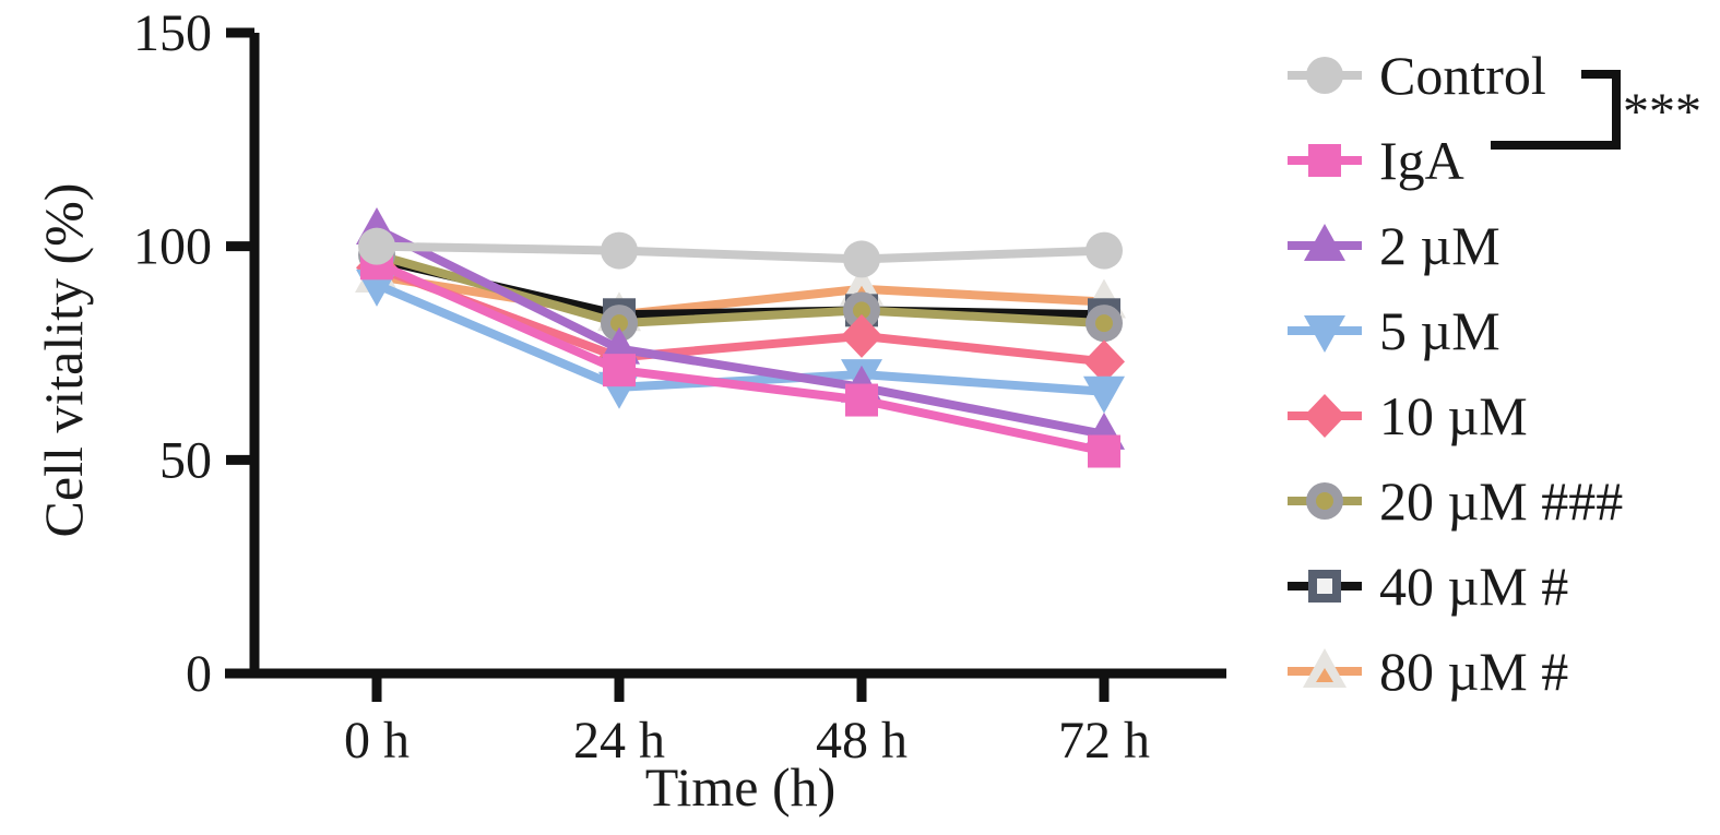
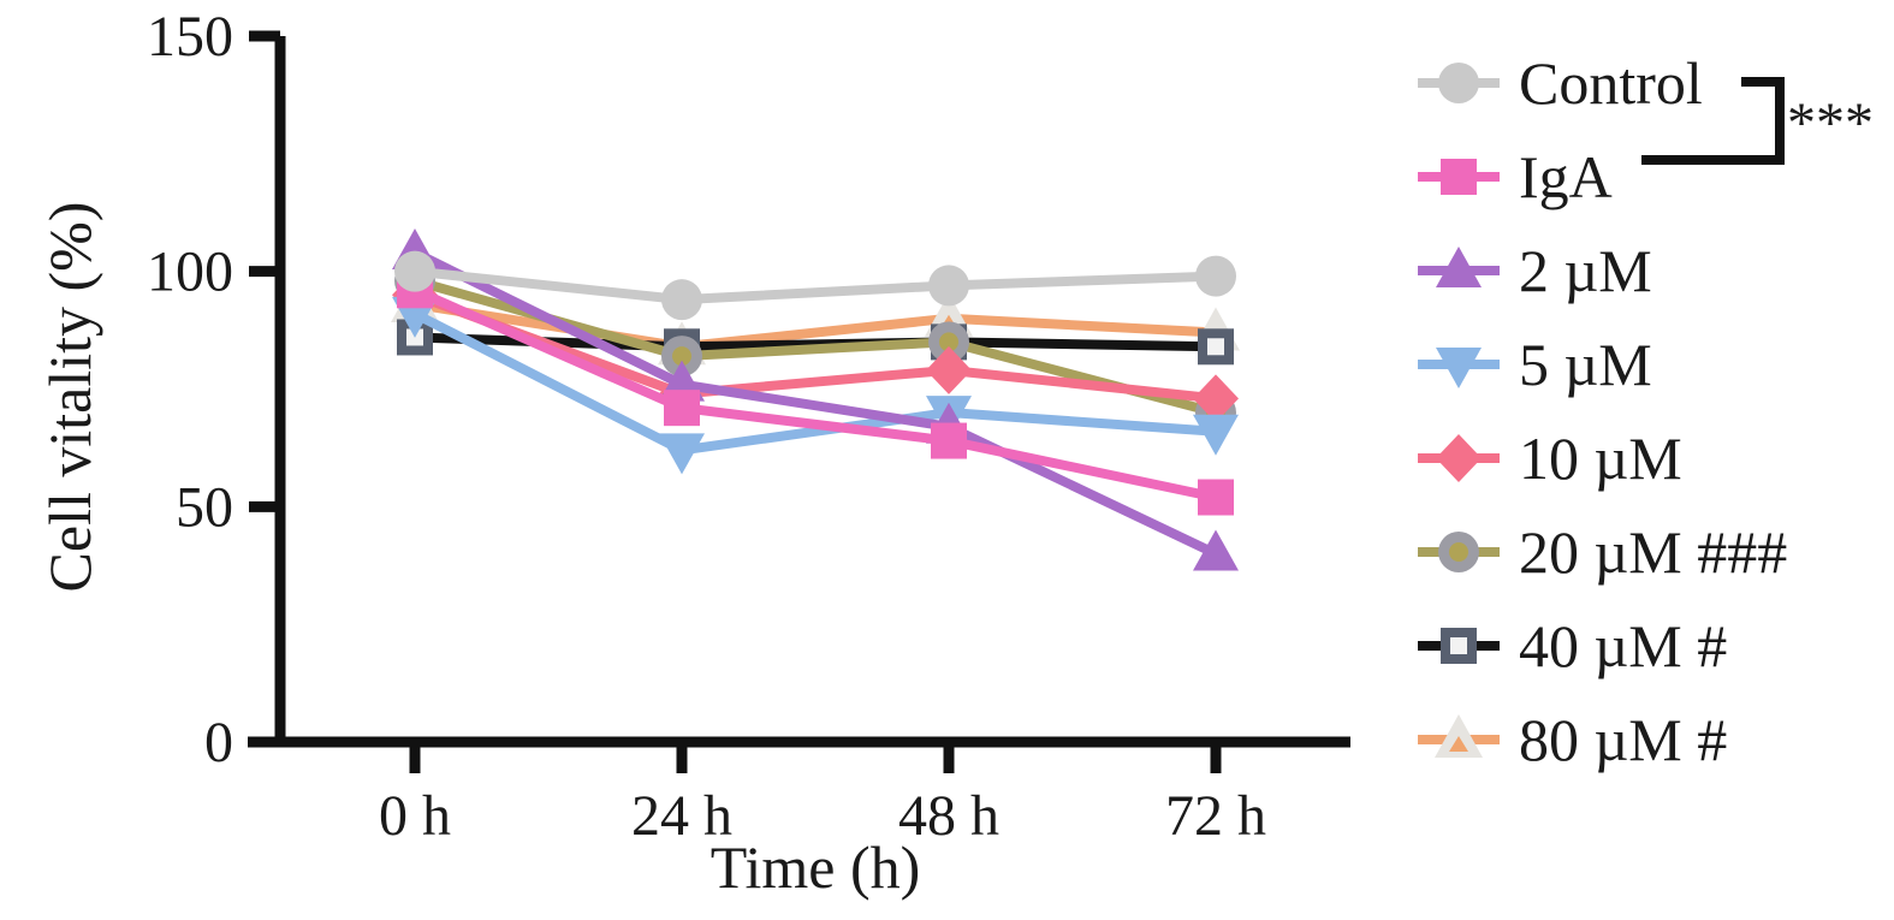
40 µM #/0 h: 97 -> 86
Control/24 h: 99 -> 94
5 µM/24 h: 67 -> 62
2 µM/72 h: 56 -> 40
20 µM ###/72 h: 82 -> 70
